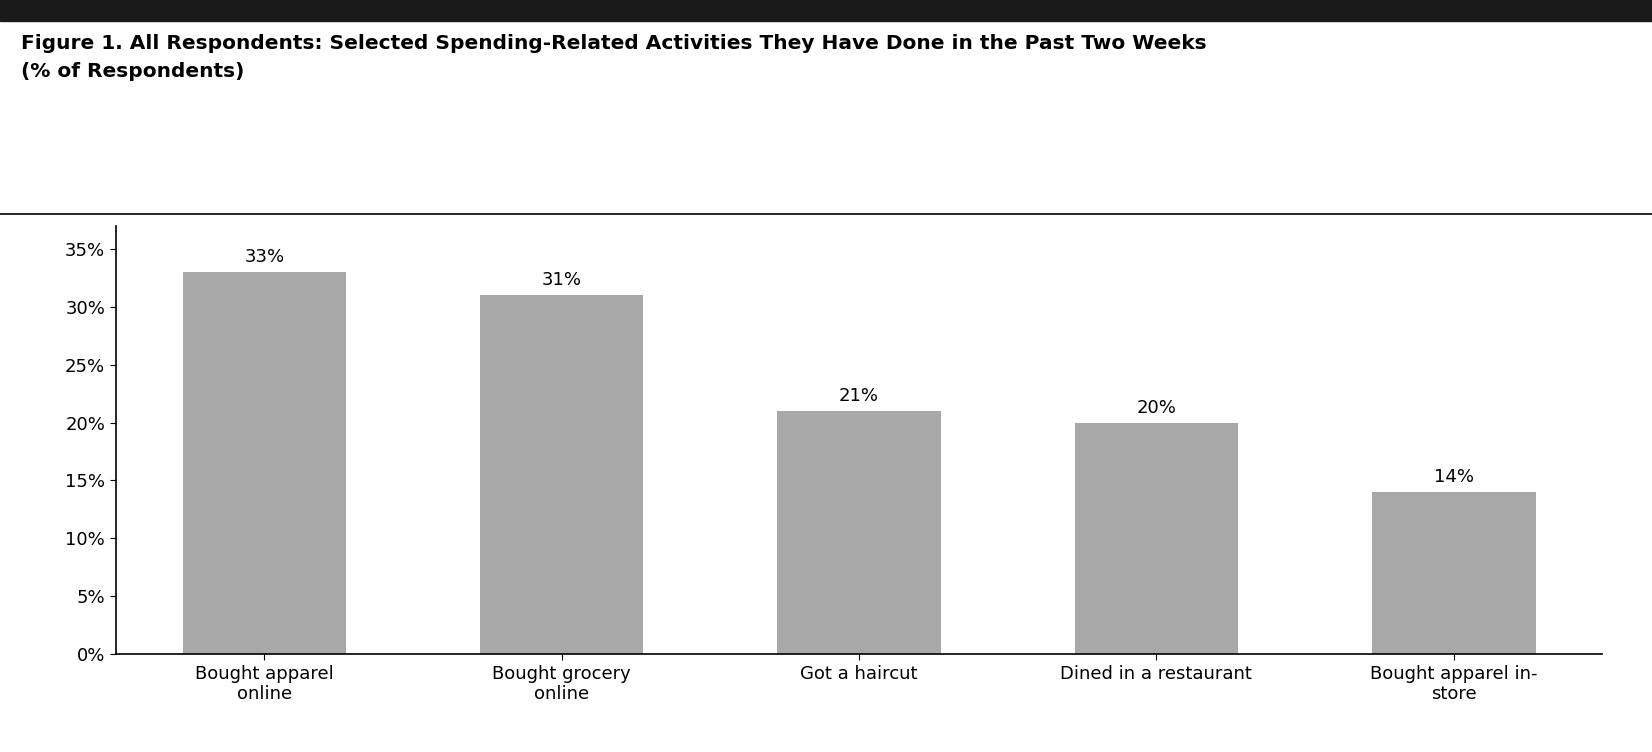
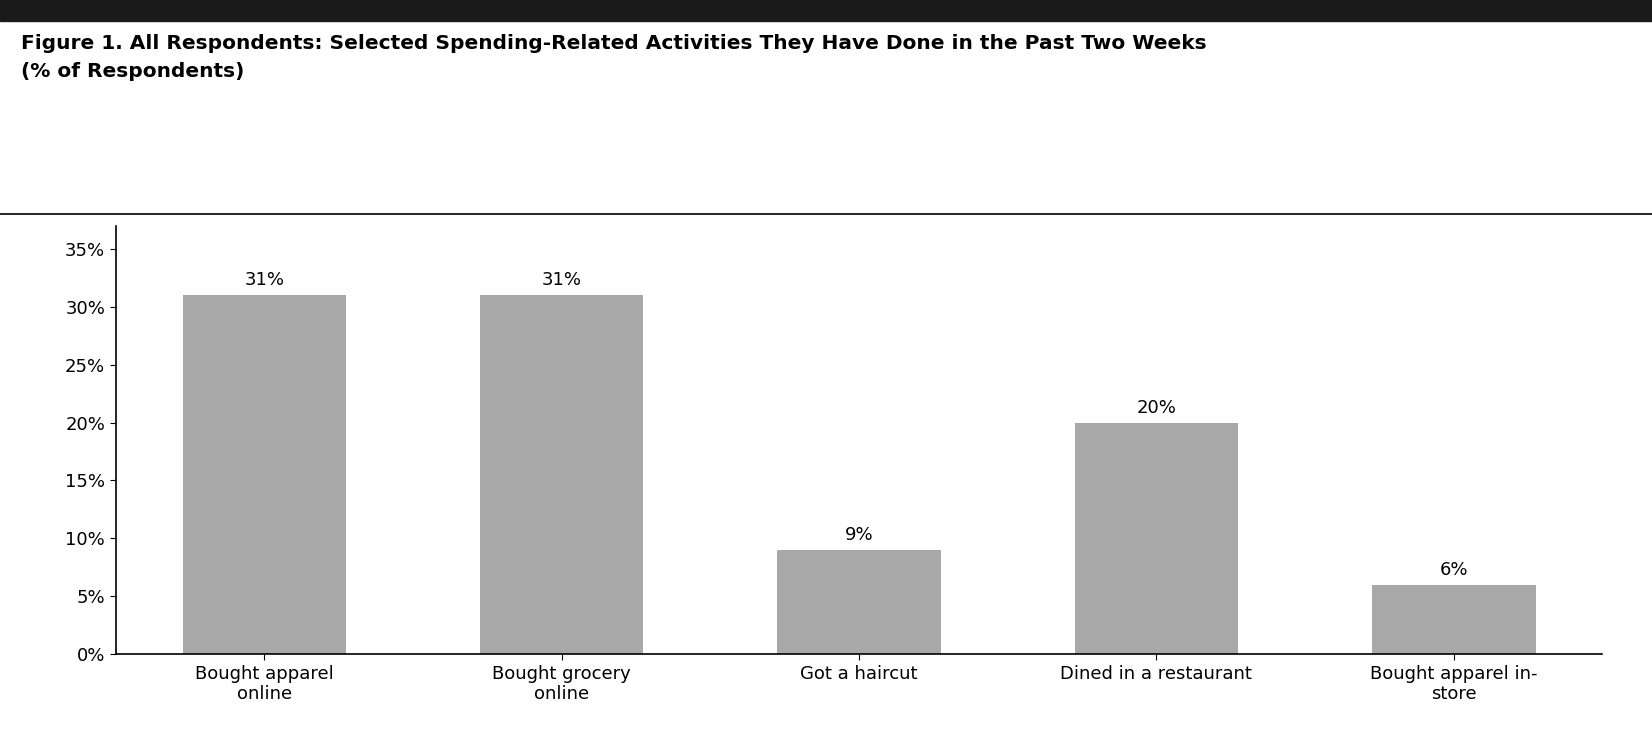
Bought apparel online: 33% -> 31%
Got a haircut: 21% -> 9%
Bought apparel in- store: 14% -> 6%
